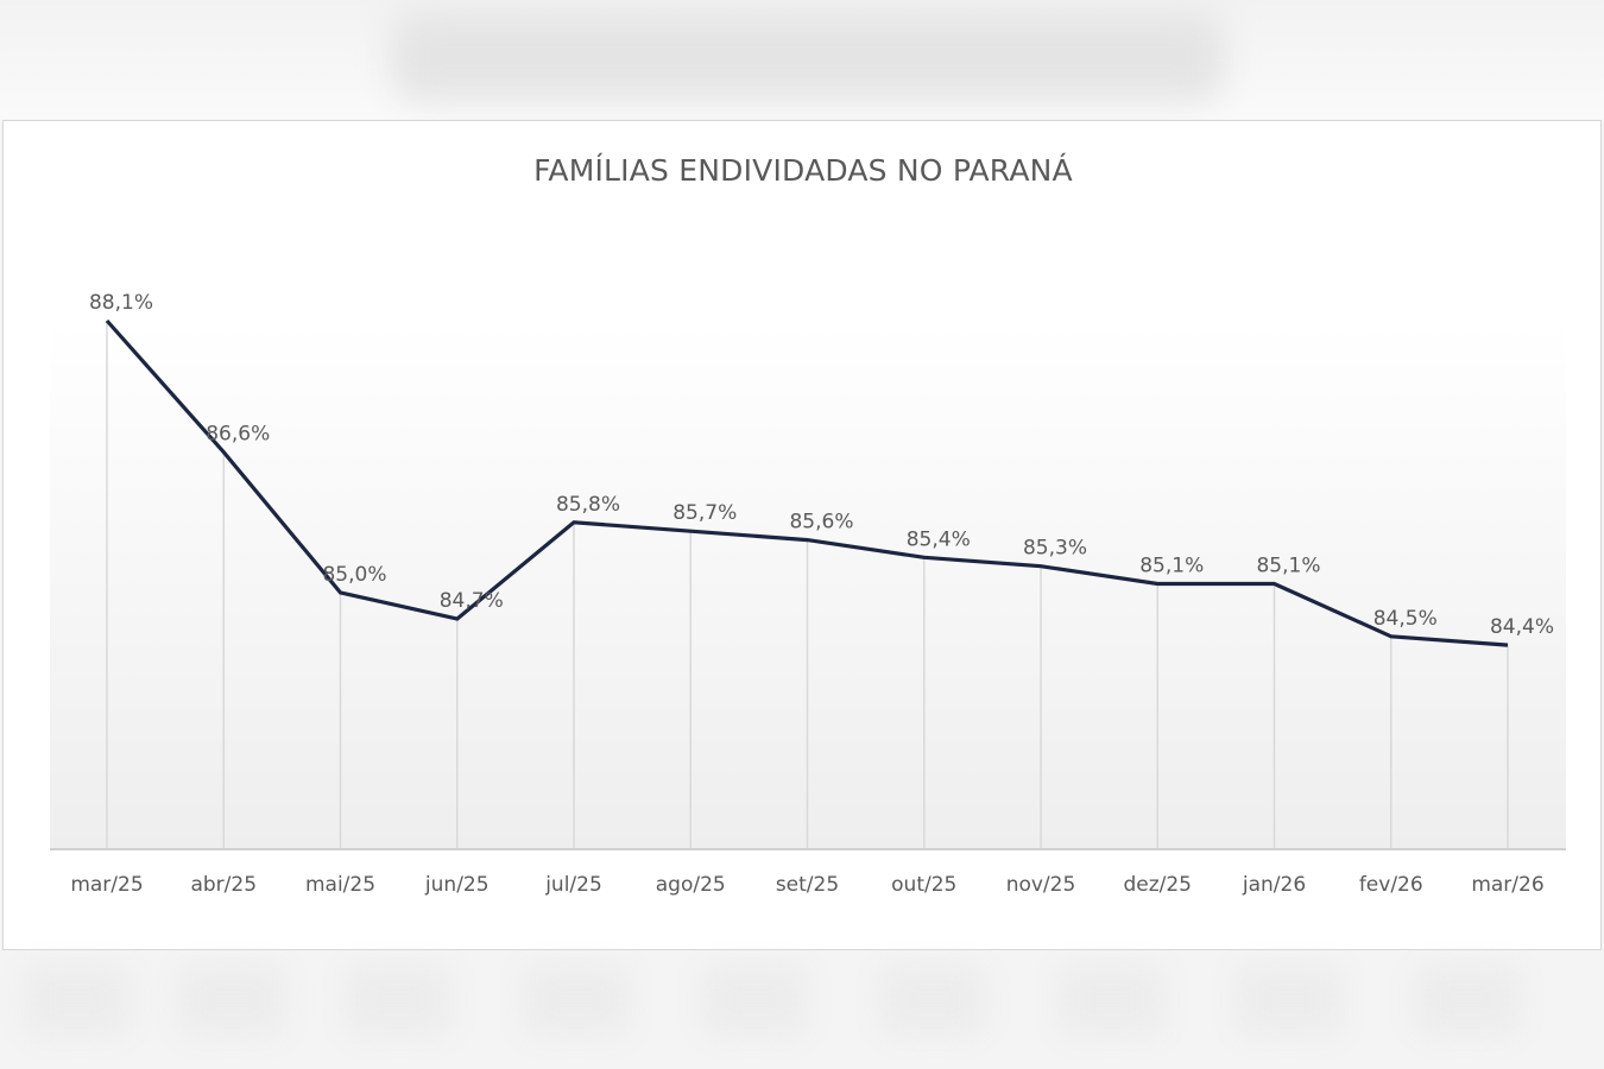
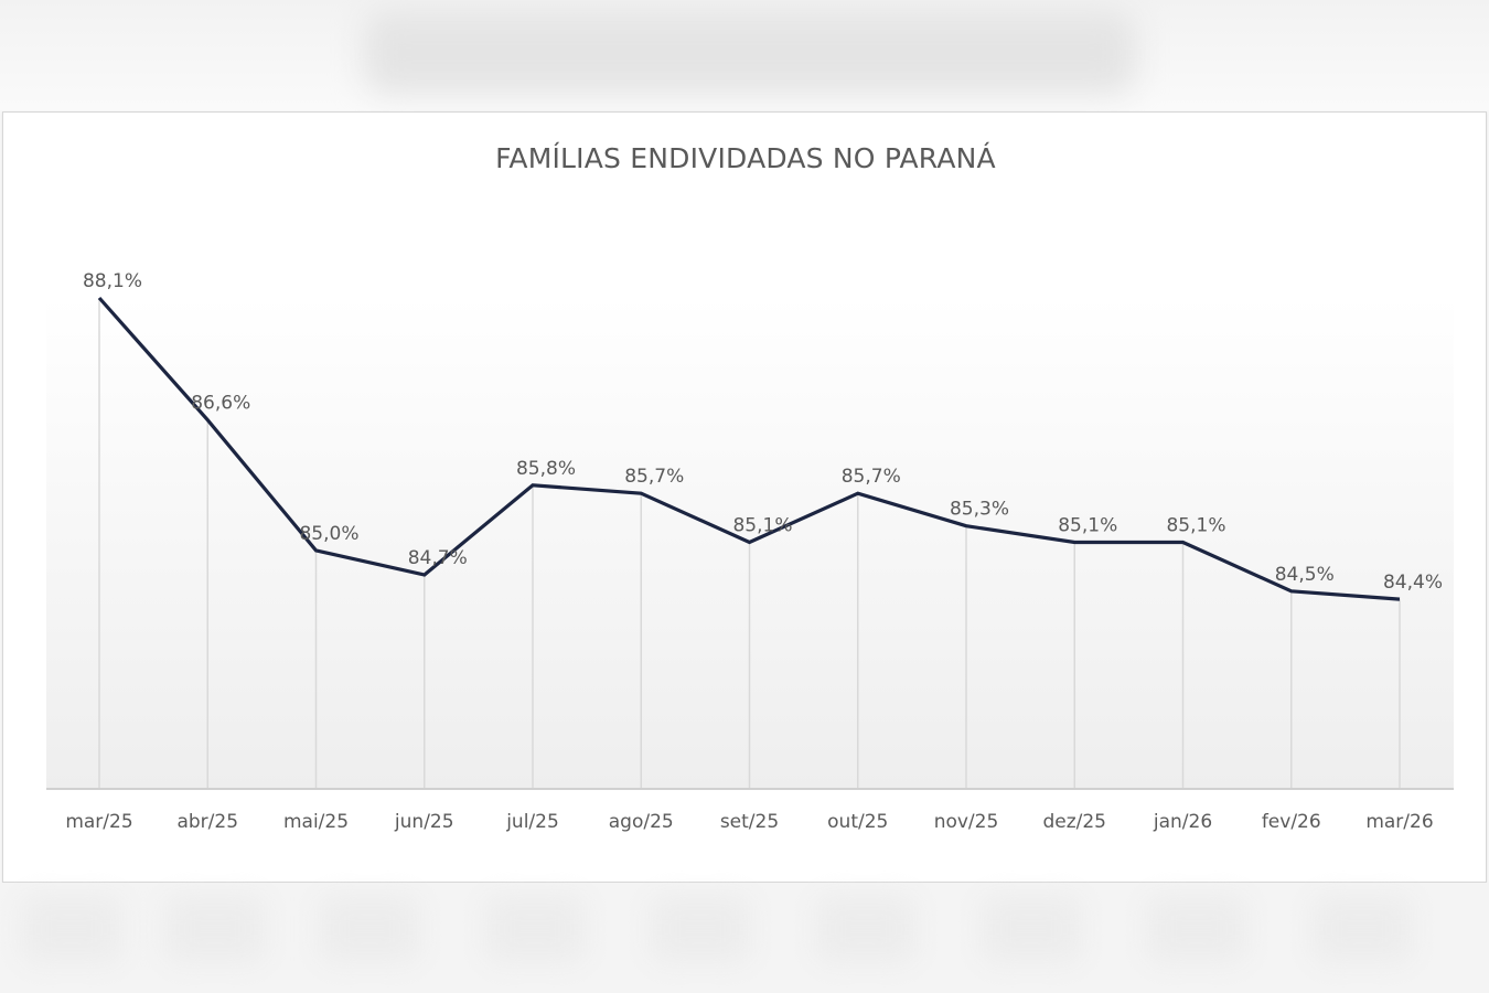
set/25: 85,6% -> 85,1%
out/25: 85,4% -> 85,7%
